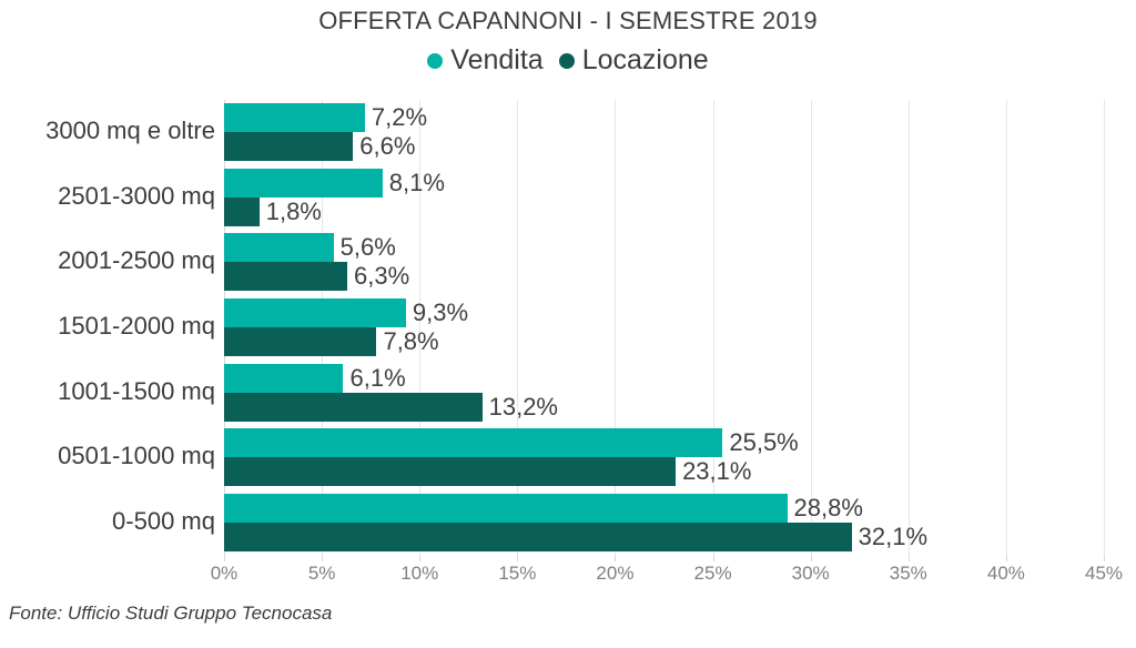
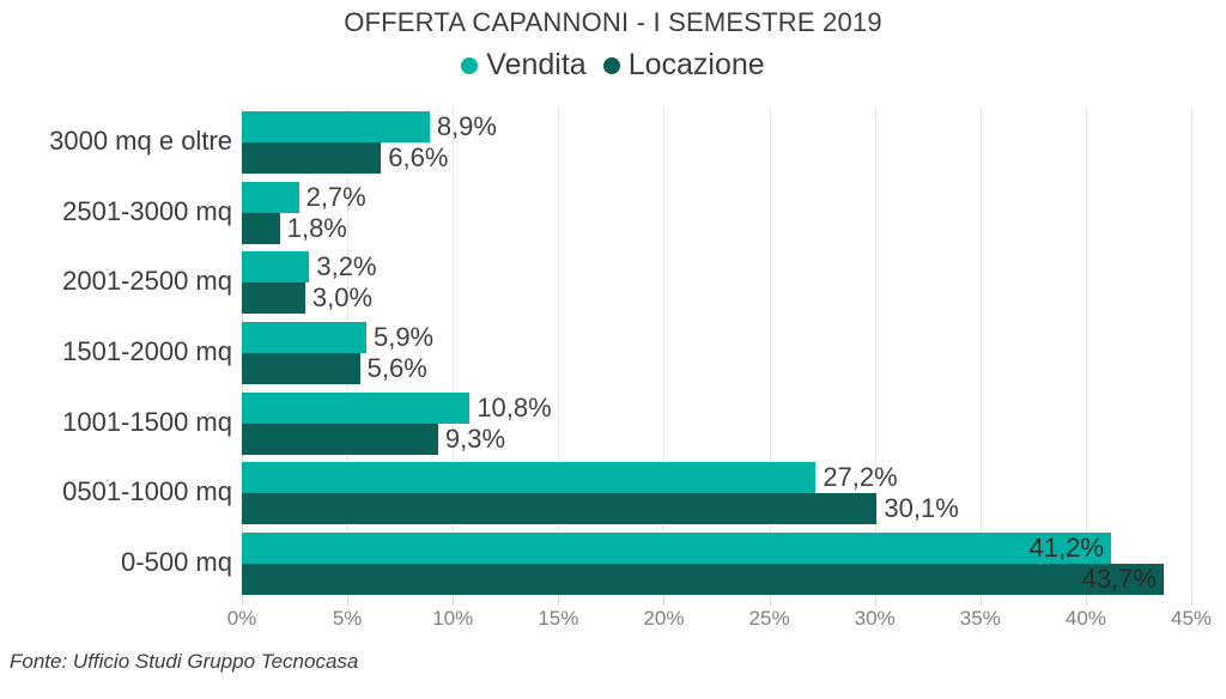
Vendita/3000 mq e oltre: 7,2% -> 8,9%
Vendita/2501-3000 mq: 8,1% -> 2,7%
Vendita/2001-2500 mq: 5,6% -> 3,2%
Locazione/2001-2500 mq: 6,3% -> 3,0%
Vendita/1501-2000 mq: 9,3% -> 5,9%
Locazione/1501-2000 mq: 7,8% -> 5,6%
Vendita/1001-1500 mq: 6,1% -> 10,8%
Locazione/1001-1500 mq: 13,2% -> 9,3%
Vendita/0501-1000 mq: 25,5% -> 27,2%
Locazione/0501-1000 mq: 23,1% -> 30,1%
Vendita/0-500 mq: 28,8% -> 41,2%
Locazione/0-500 mq: 32,1% -> 43,7%
